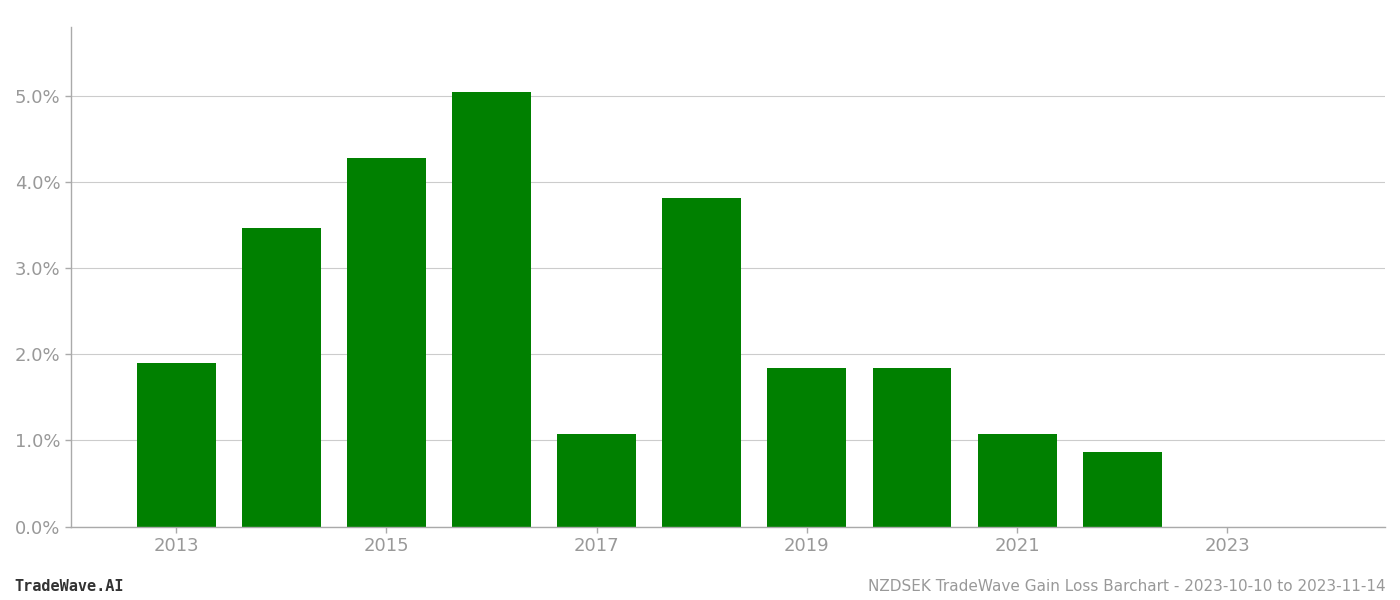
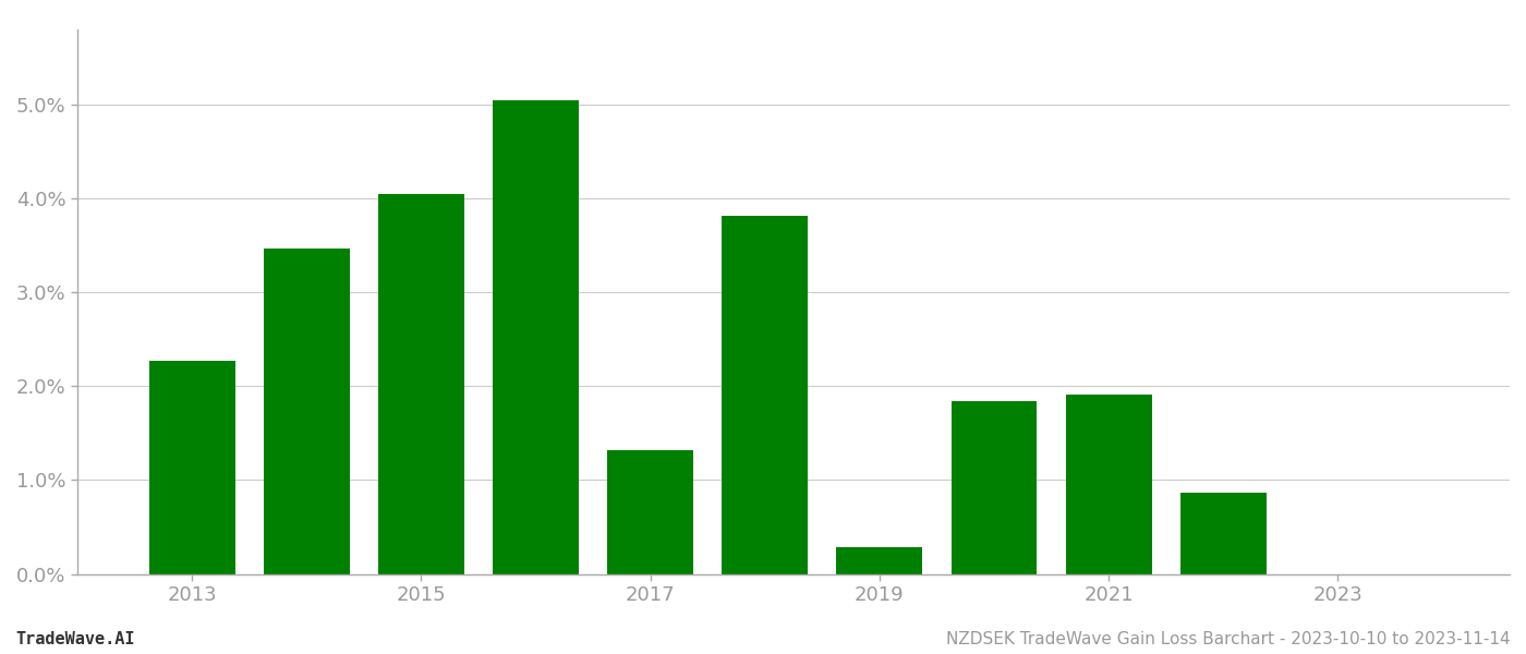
2013: 1.90% -> 2.27%
2015: 4.28% -> 4.05%
2017: 1.08% -> 1.32%
2019: 1.84% -> 0.28%
2021: 1.08% -> 1.91%
